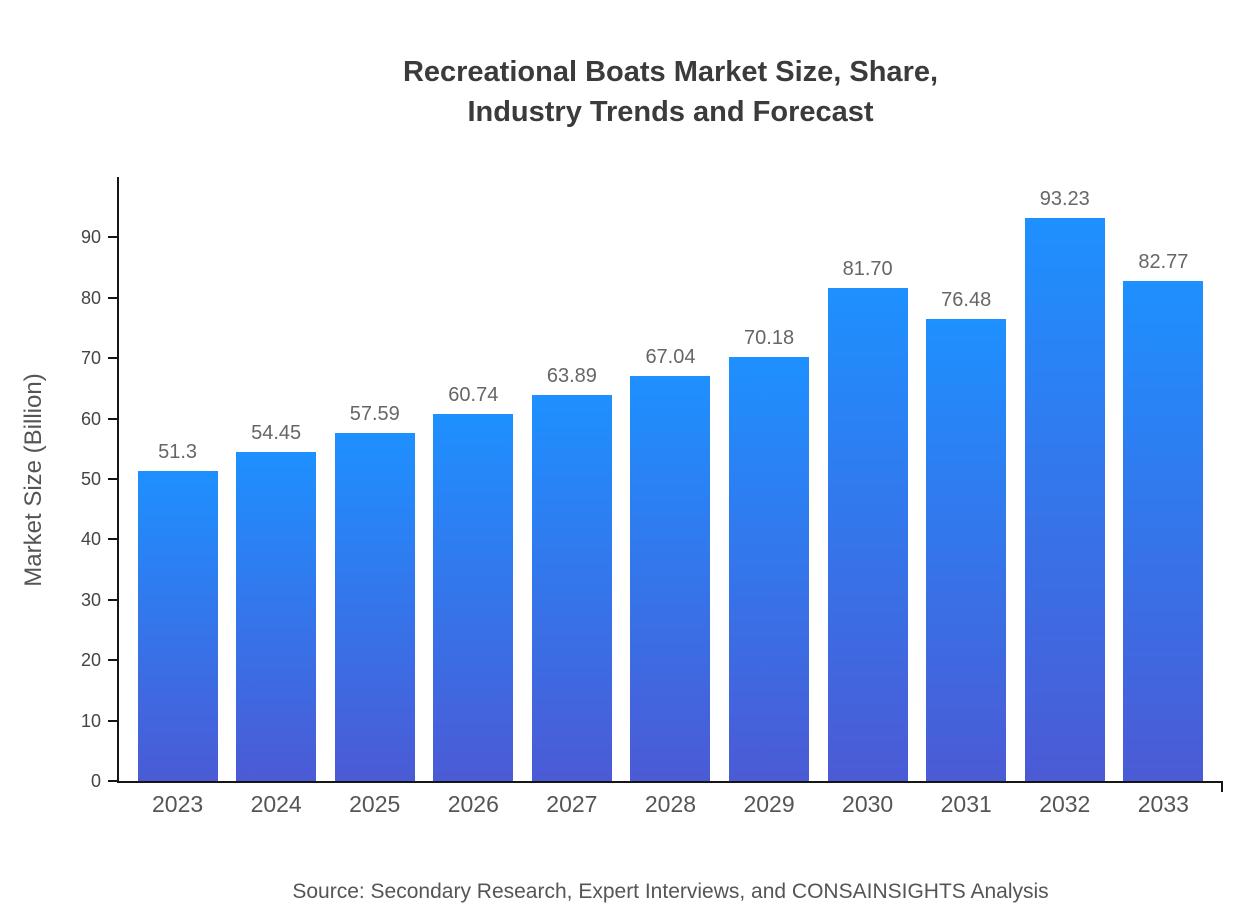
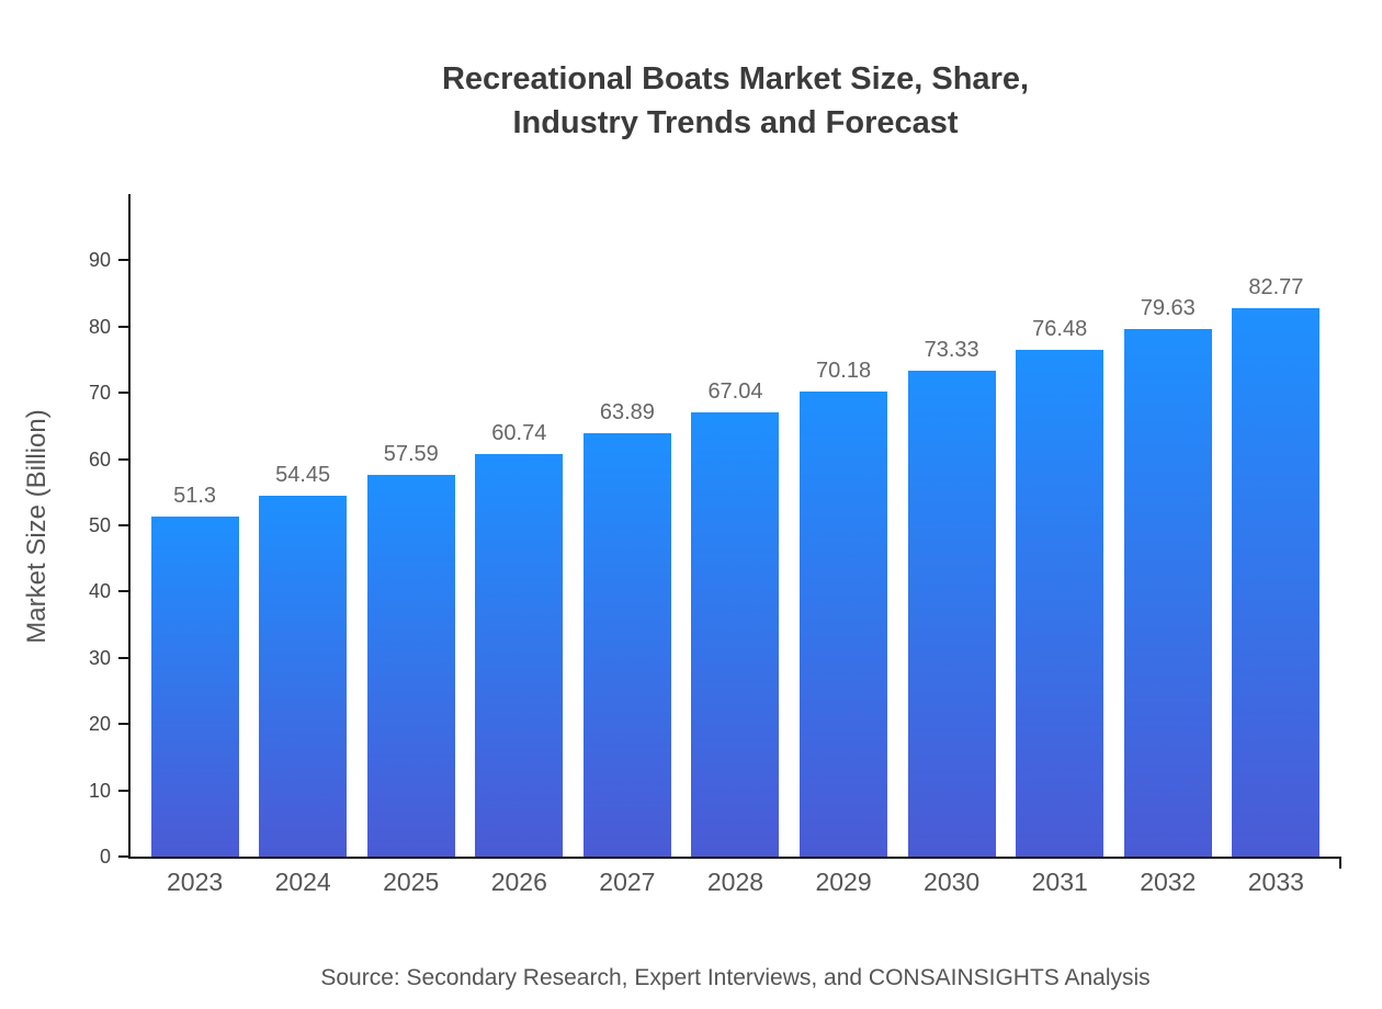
2030: 81.70 -> 73.33
2032: 93.23 -> 79.63
